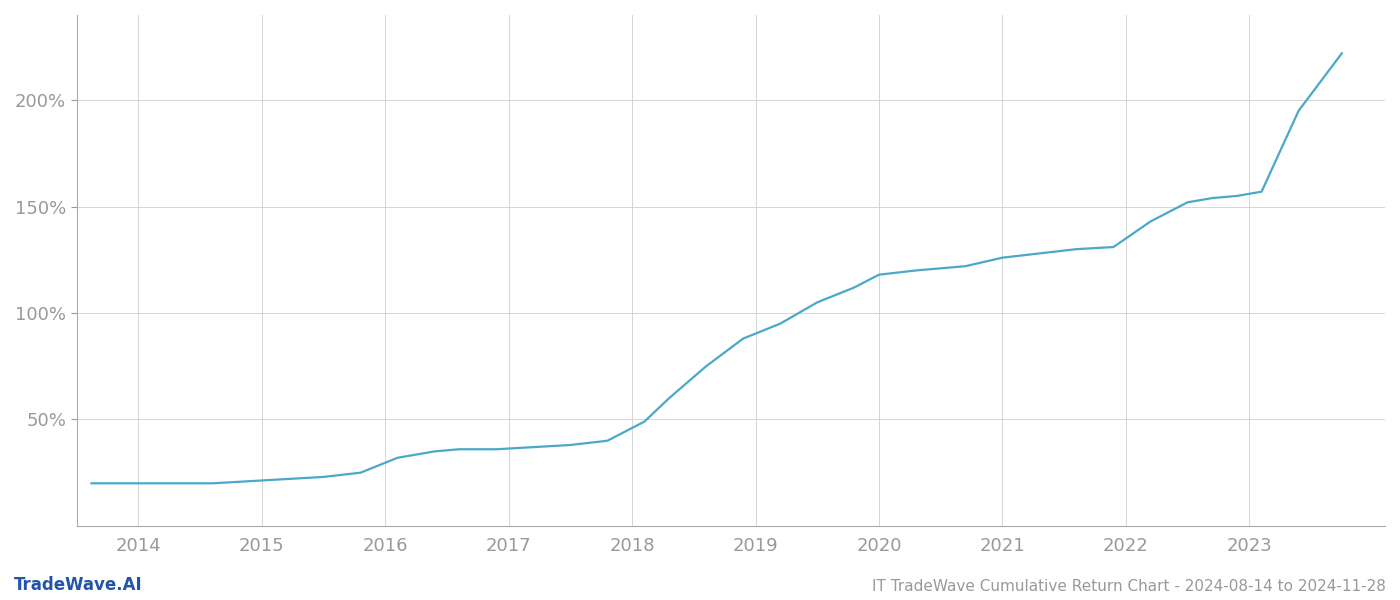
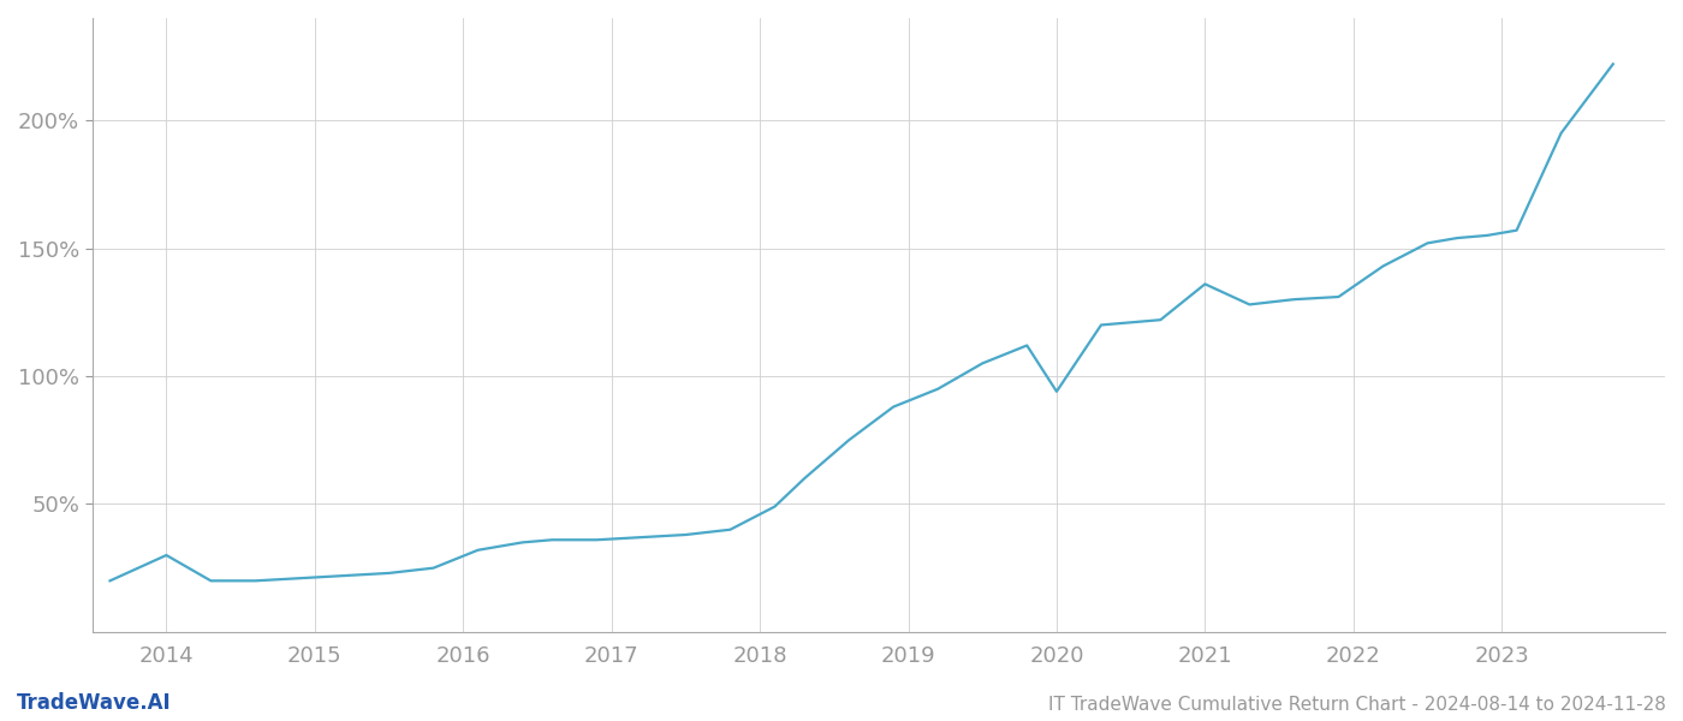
2014: 20% -> 30%
2020: 118% -> 94%
2021: 126% -> 136%
